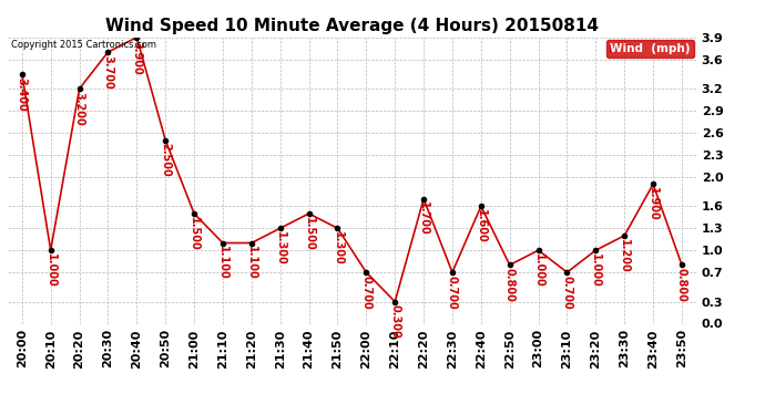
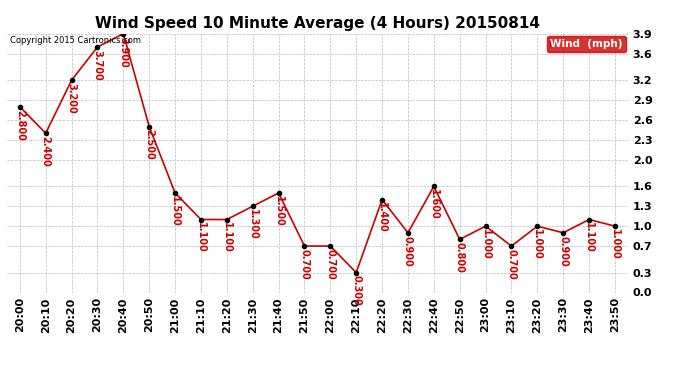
20:00: 3.400 -> 2.800
20:10: 1.000 -> 2.400
21:50: 1.300 -> 0.700
22:20: 1.700 -> 1.400
22:30: 0.700 -> 0.900
23:30: 1.200 -> 0.900
23:40: 1.900 -> 1.100
23:50: 0.800 -> 1.000
